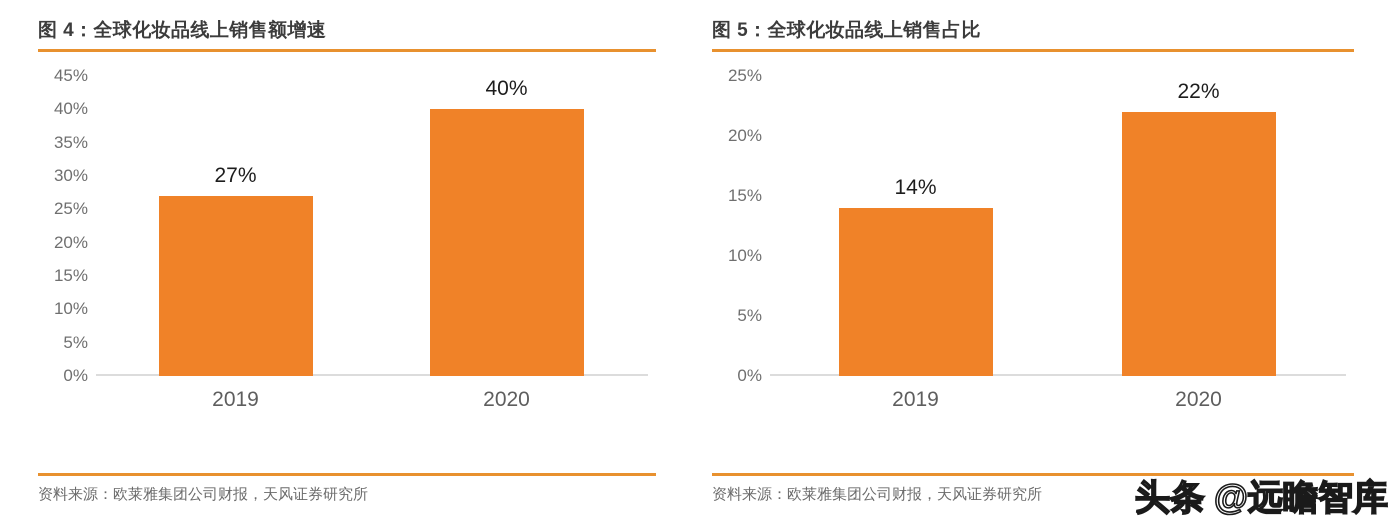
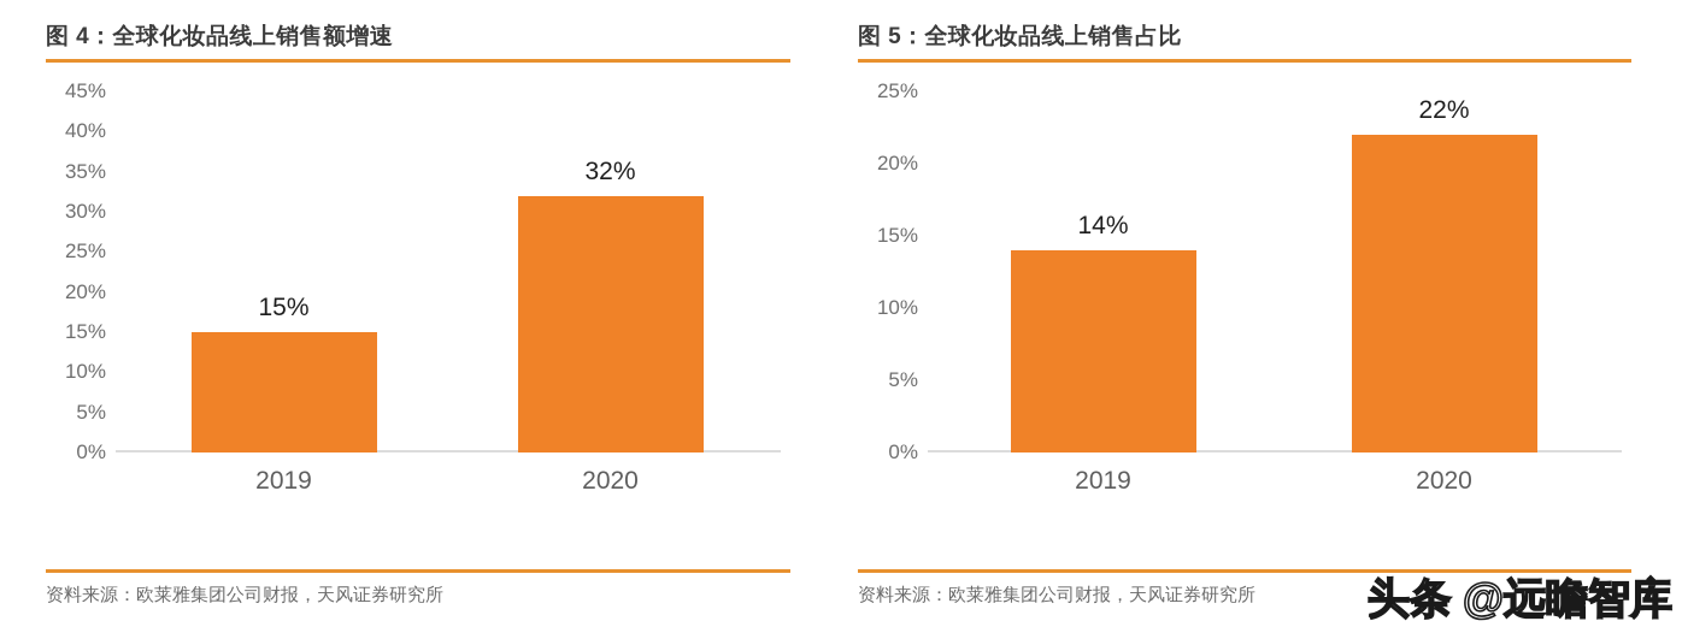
图 4：全球化妆品线上销售额增速/2019: 27% -> 15%
图 4：全球化妆品线上销售额增速/2020: 40% -> 32%
